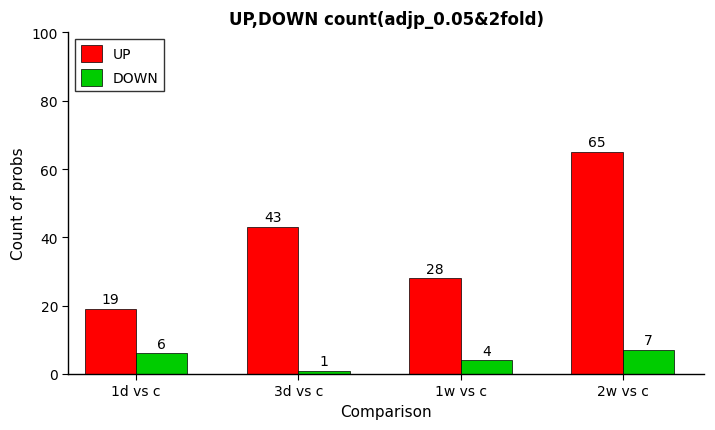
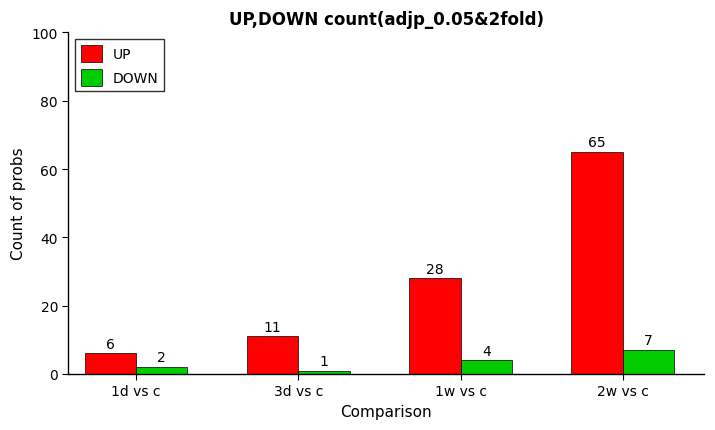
UP/1d vs c: 19 -> 6
DOWN/1d vs c: 6 -> 2
UP/3d vs c: 43 -> 11
